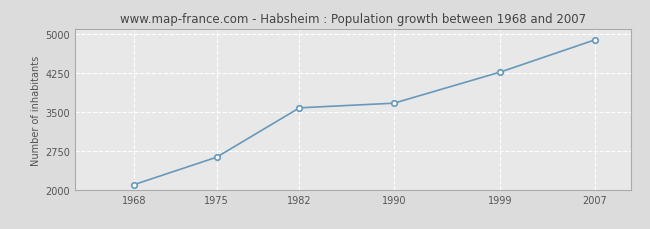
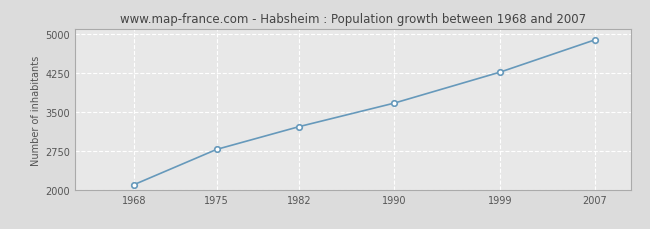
1975: 2630 -> 2780
1982: 3580 -> 3220
